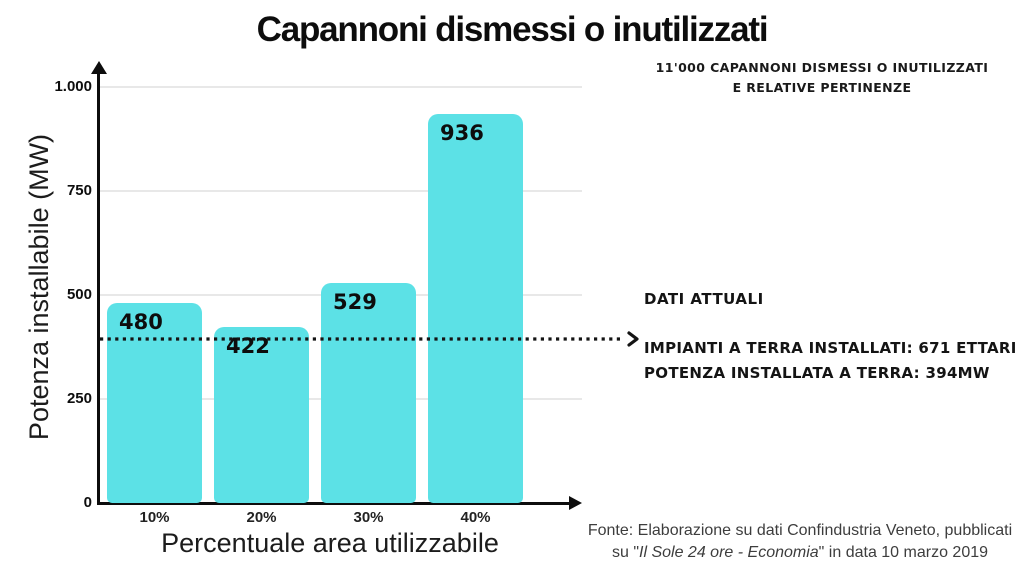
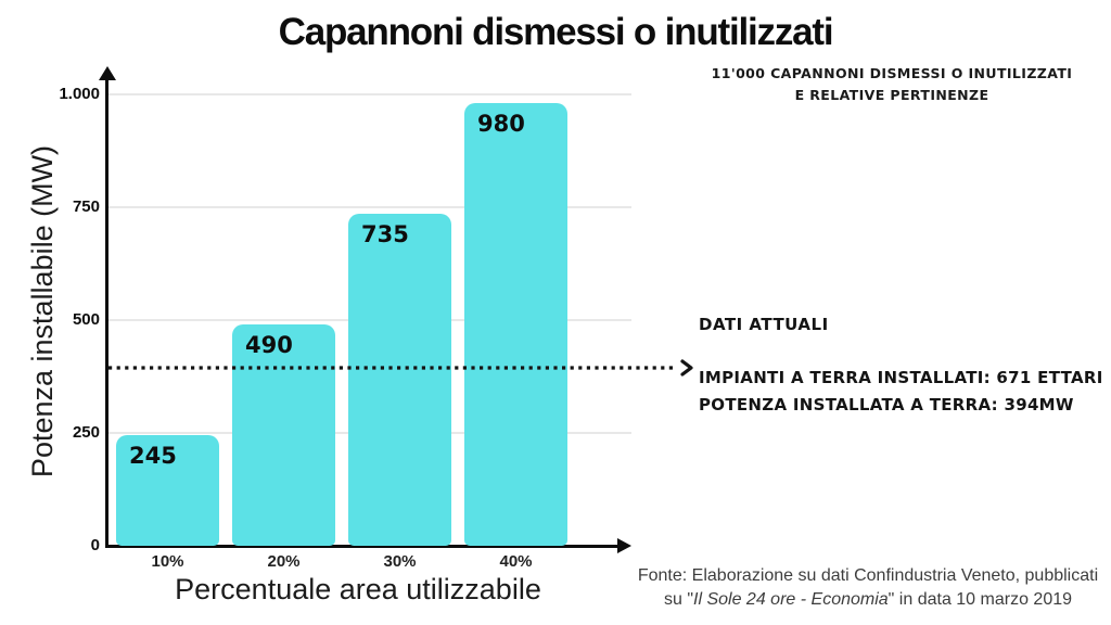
10%: 480 -> 245
20%: 422 -> 490
30%: 529 -> 735
40%: 936 -> 980
